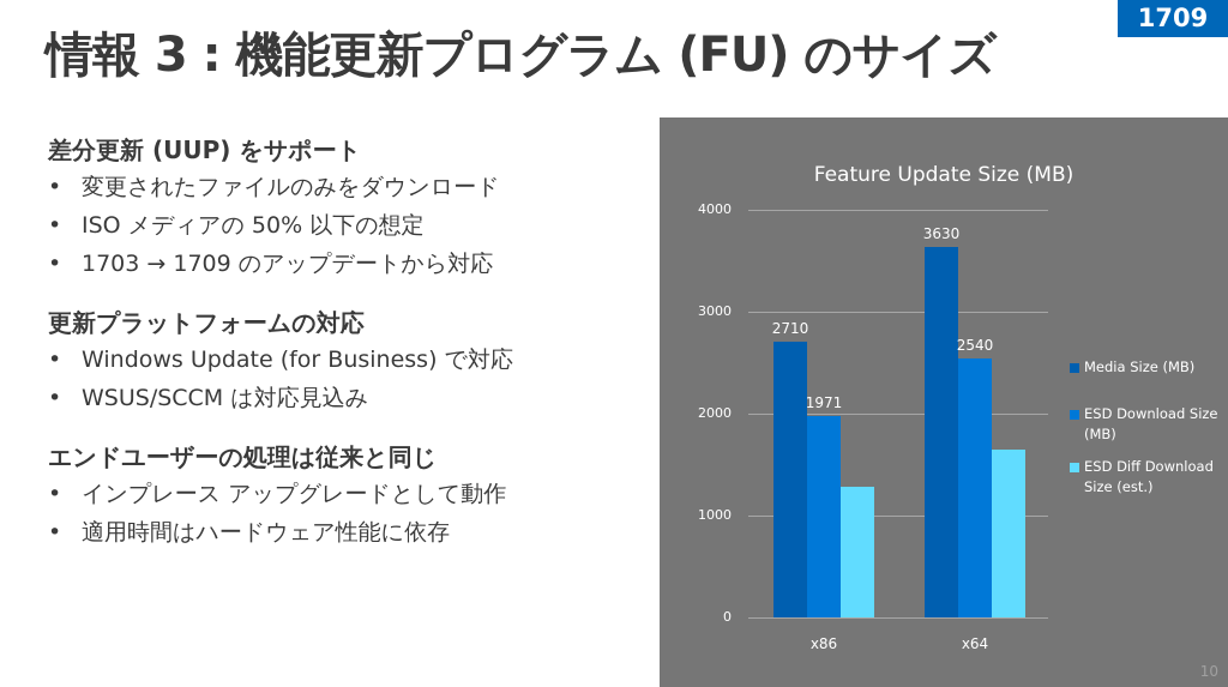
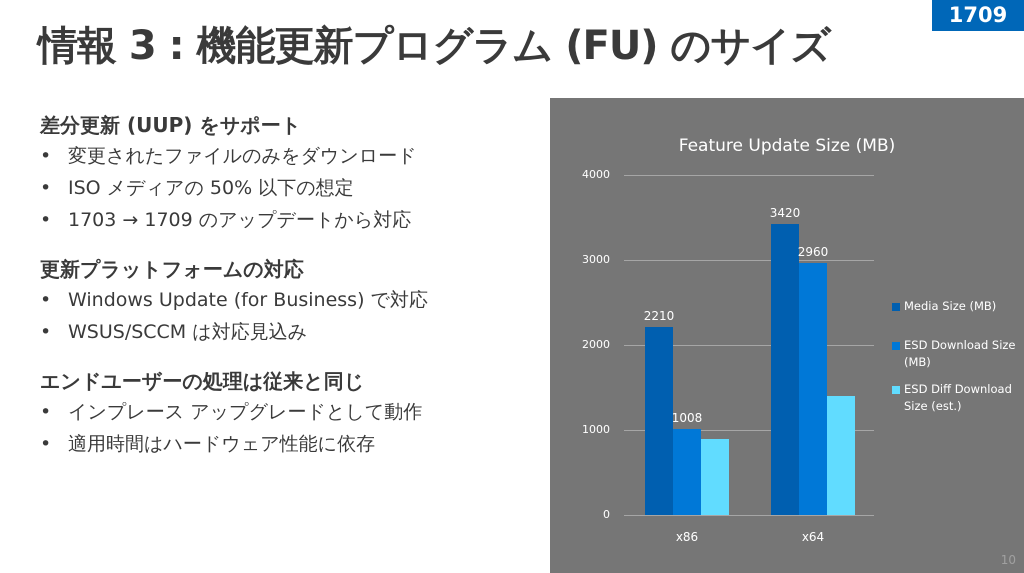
Media Size (MB)/x86: 2710 -> 2210
ESD Download Size (MB)/x86: 1971 -> 1008
ESD Diff Download Size (est.)/x86: 1300 -> 900
Media Size (MB)/x64: 3630 -> 3420
ESD Download Size (MB)/x64: 2540 -> 2960
ESD Diff Download Size (est.)/x64: 1600 -> 1400
